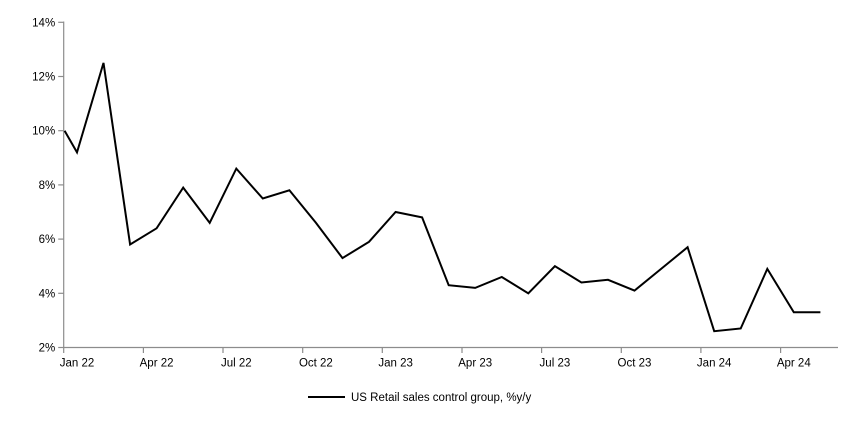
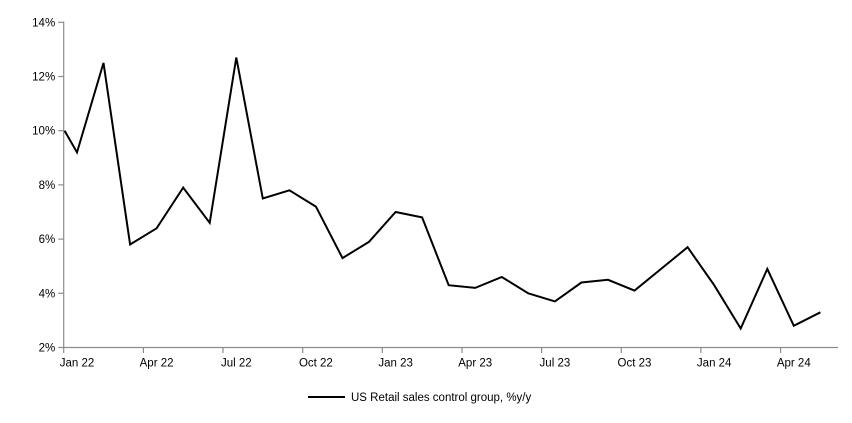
Jul 22: 8.6% -> 12.7%
Oct 22: 6.6% -> 7.2%
Jul 23: 5.0% -> 3.7%
Jan 24: 2.6% -> 4.3%
Apr 24: 3.3% -> 2.8%
